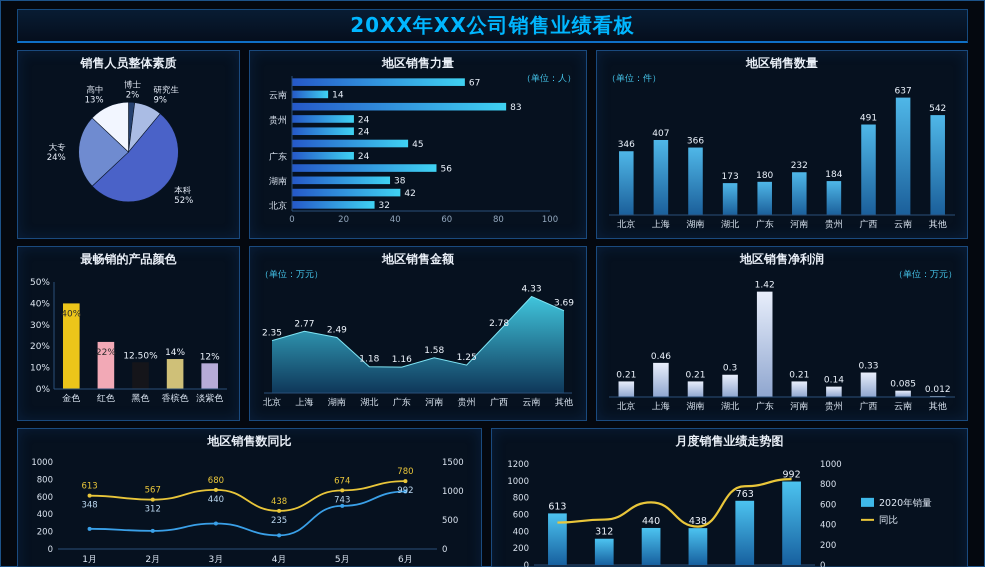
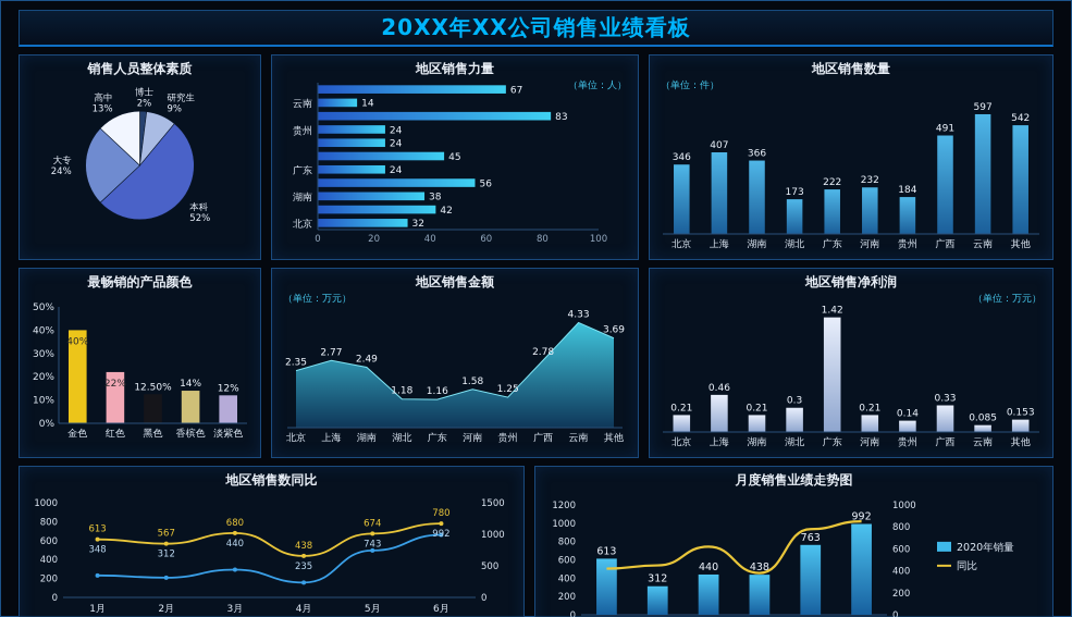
地区销售数量/广东: 180 -> 222
地区销售数量/云南: 637 -> 597
地区销售净利润/其他: 0.012 -> 0.153
